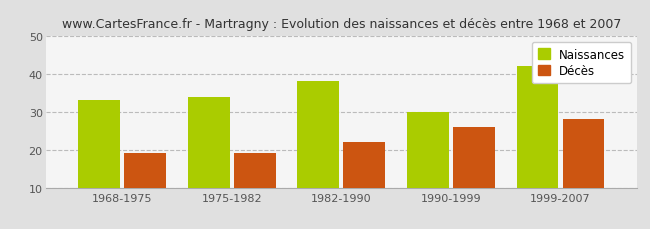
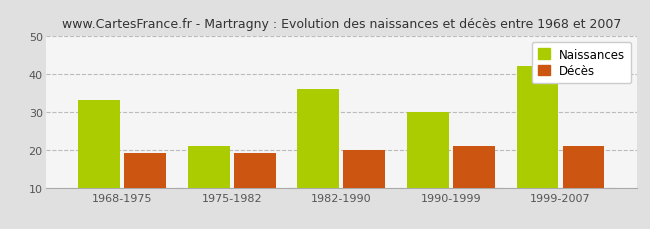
Naissances/1975-1982: 34 -> 21
Naissances/1982-1990: 38 -> 36
Décès/1982-1990: 22 -> 20
Décès/1990-1999: 26 -> 21
Décès/1999-2007: 28 -> 21
